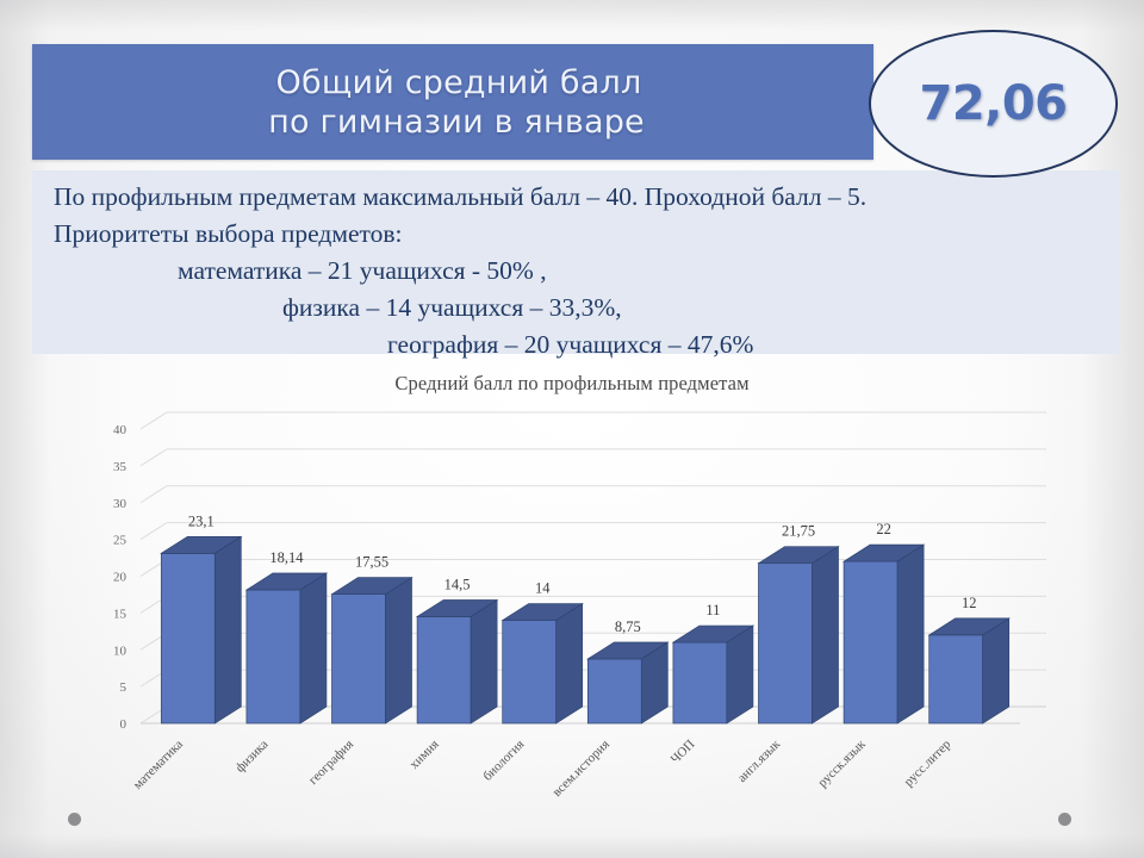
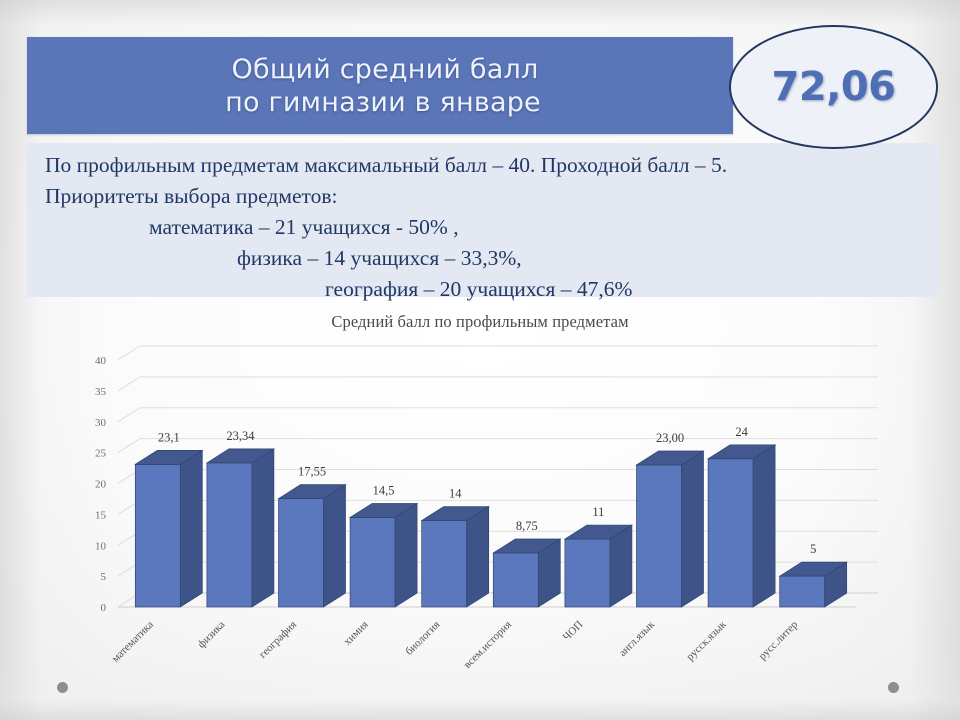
физика: 18,14 -> 23,34
англ.язык: 21,75 -> 23,00
русск.язык: 22 -> 24
русс.литер: 12 -> 5
